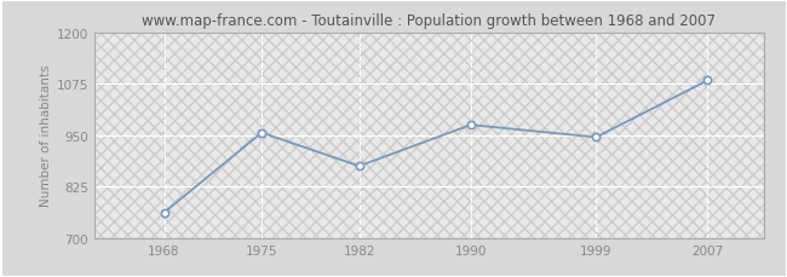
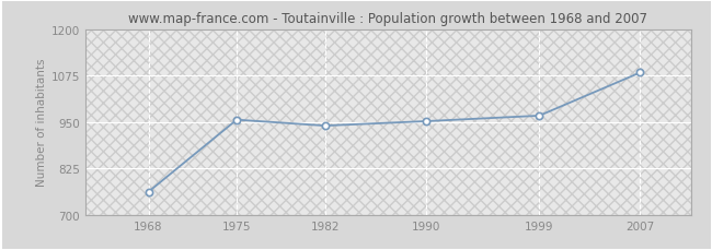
1982: 875 -> 940
1990: 975 -> 952
1999: 945 -> 967
